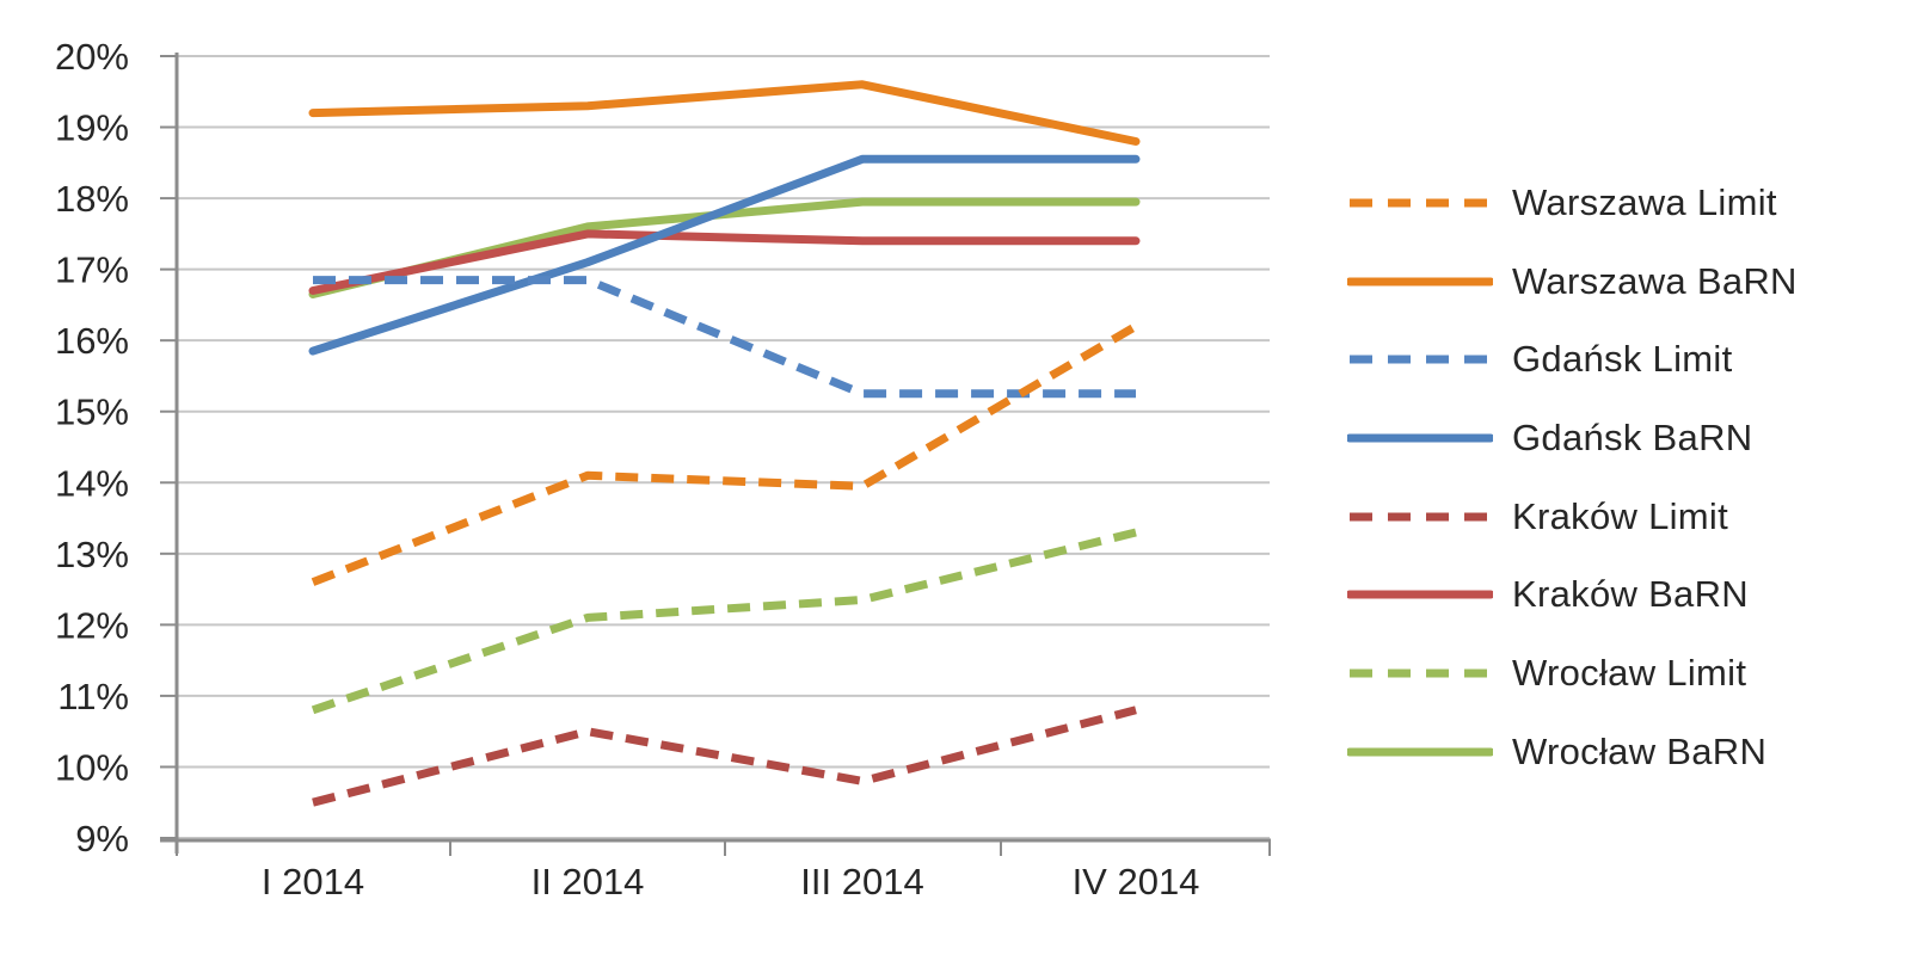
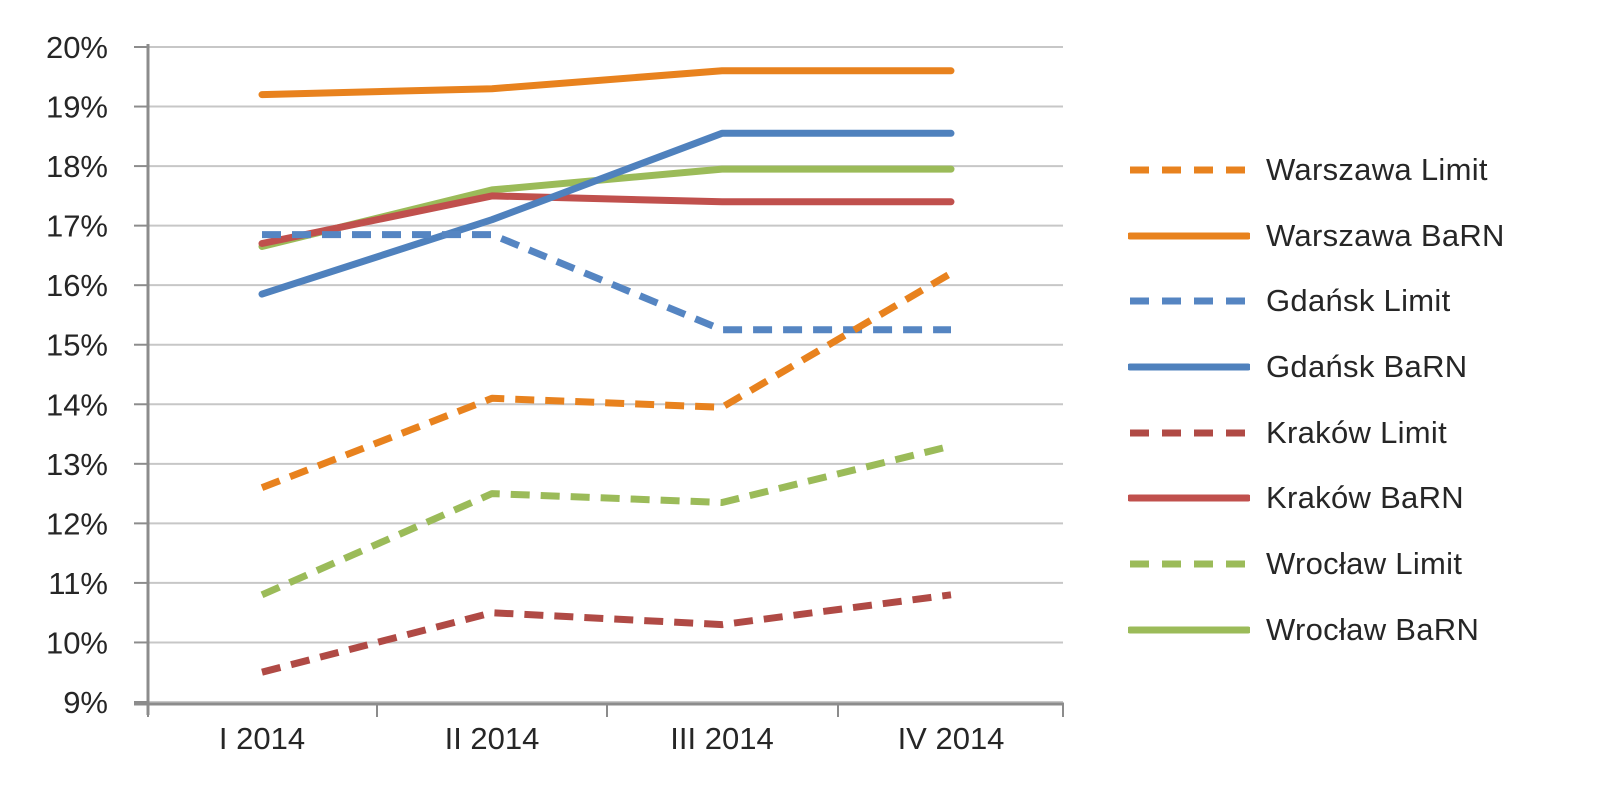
Wrocław Limit/II 2014: 12.1% -> 12.5%
Kraków Limit/III 2014: 9.8% -> 10.3%
Warszawa BaRN/IV 2014: 18.8% -> 19.6%
